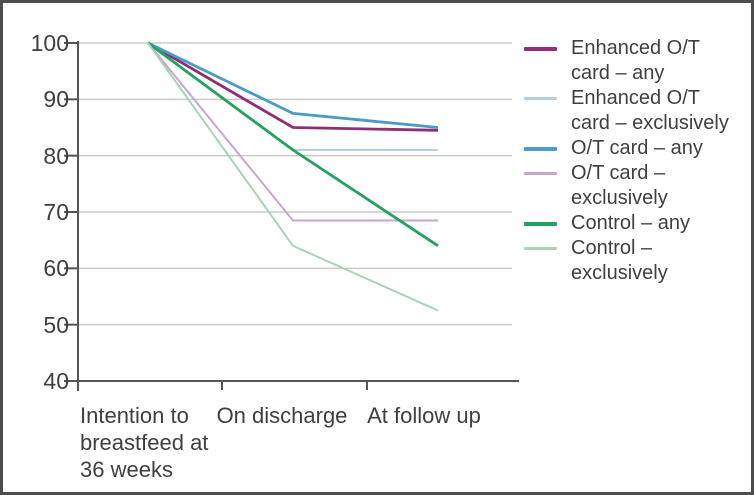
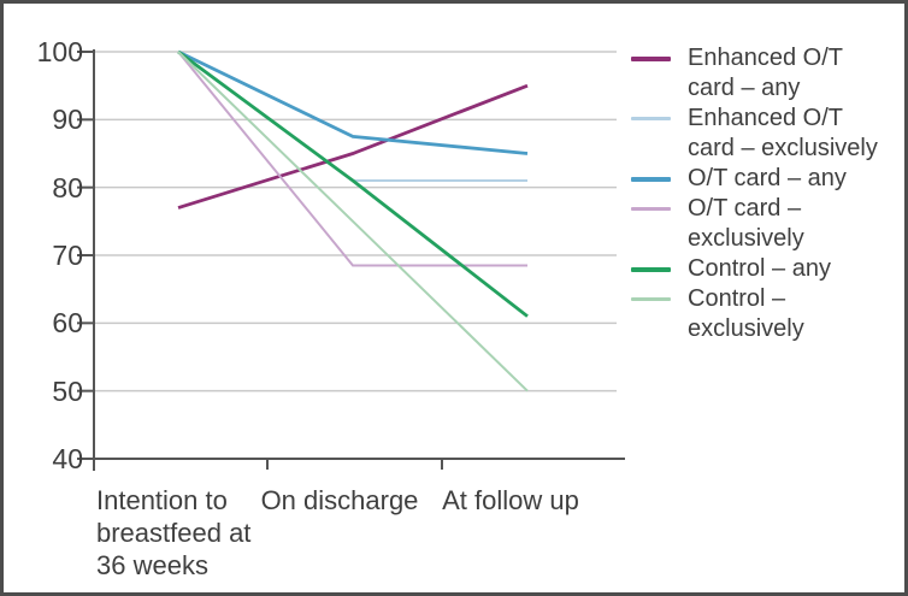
Enhanced O/T card – any/Intention to breastfeed at 36 weeks: 100 -> 77
Control – exclusively/On discharge: 64 -> 75
Enhanced O/T card – any/At follow up: 84 -> 95
Control – any/At follow up: 64 -> 61
Control – exclusively/At follow up: 52 -> 50
